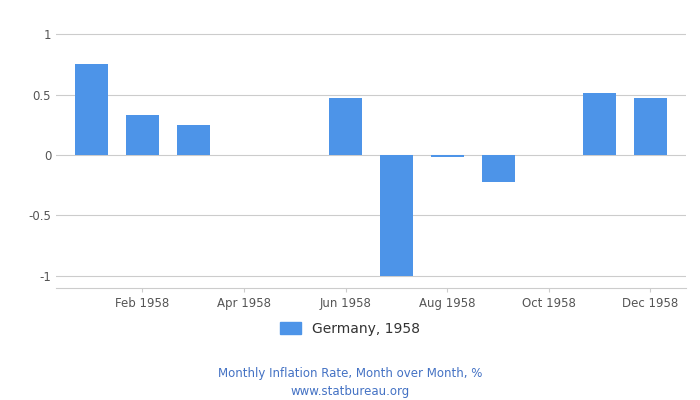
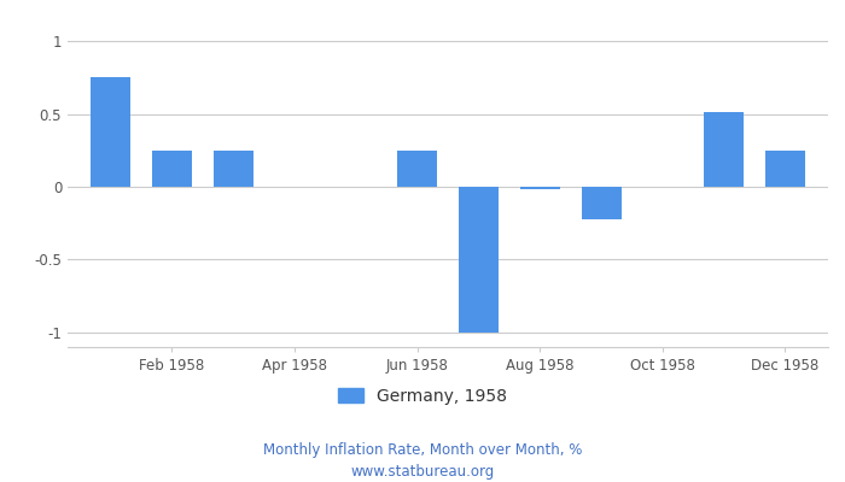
Feb 1958: 0.33 -> 0.25
Jun 1958: 0.47 -> 0.25
Dec 1958: 0.47 -> 0.25
